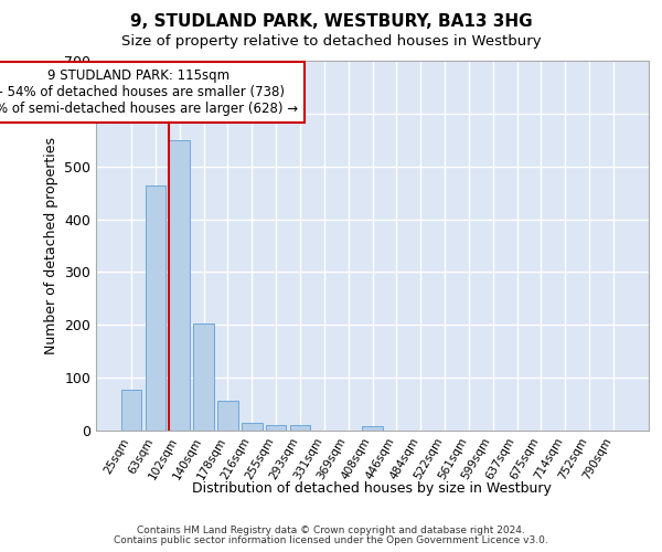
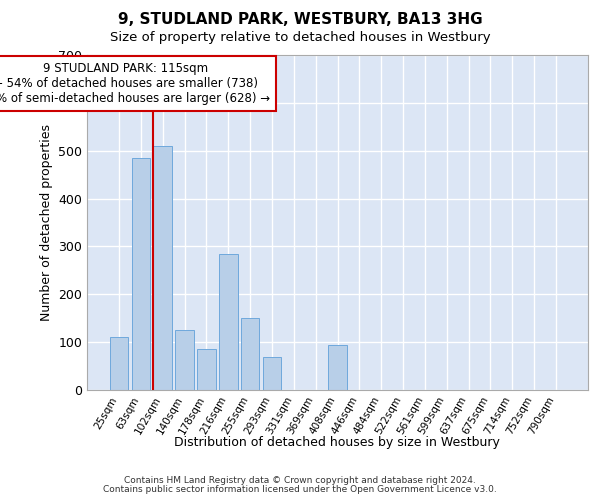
25sqm: 78 -> 110
63sqm: 463 -> 485
102sqm: 550 -> 510
140sqm: 203 -> 125
178sqm: 57 -> 85
216sqm: 15 -> 285
255sqm: 10 -> 150
293sqm: 10 -> 70
408sqm: 8 -> 95
